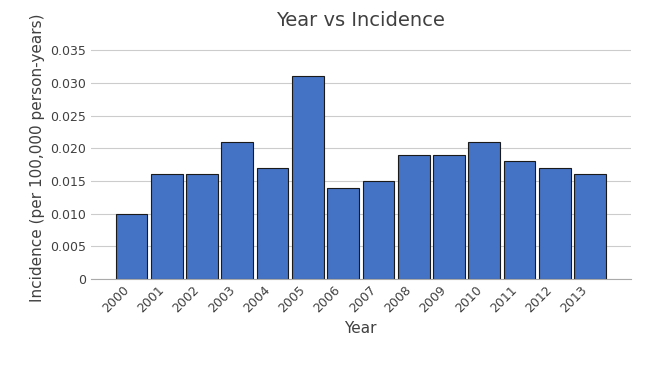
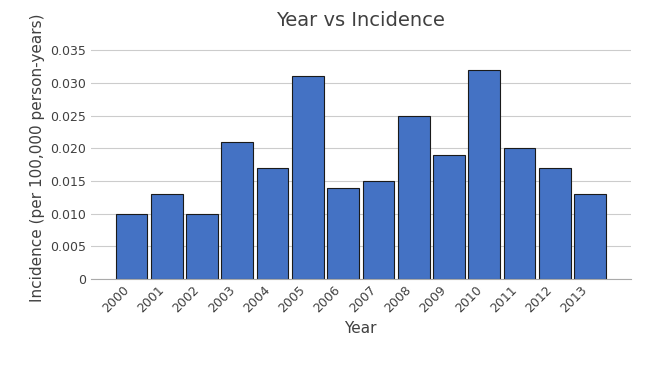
2001: 0.016 -> 0.013
2002: 0.016 -> 0.010
2008: 0.019 -> 0.025
2010: 0.021 -> 0.032
2011: 0.018 -> 0.020
2013: 0.016 -> 0.013
